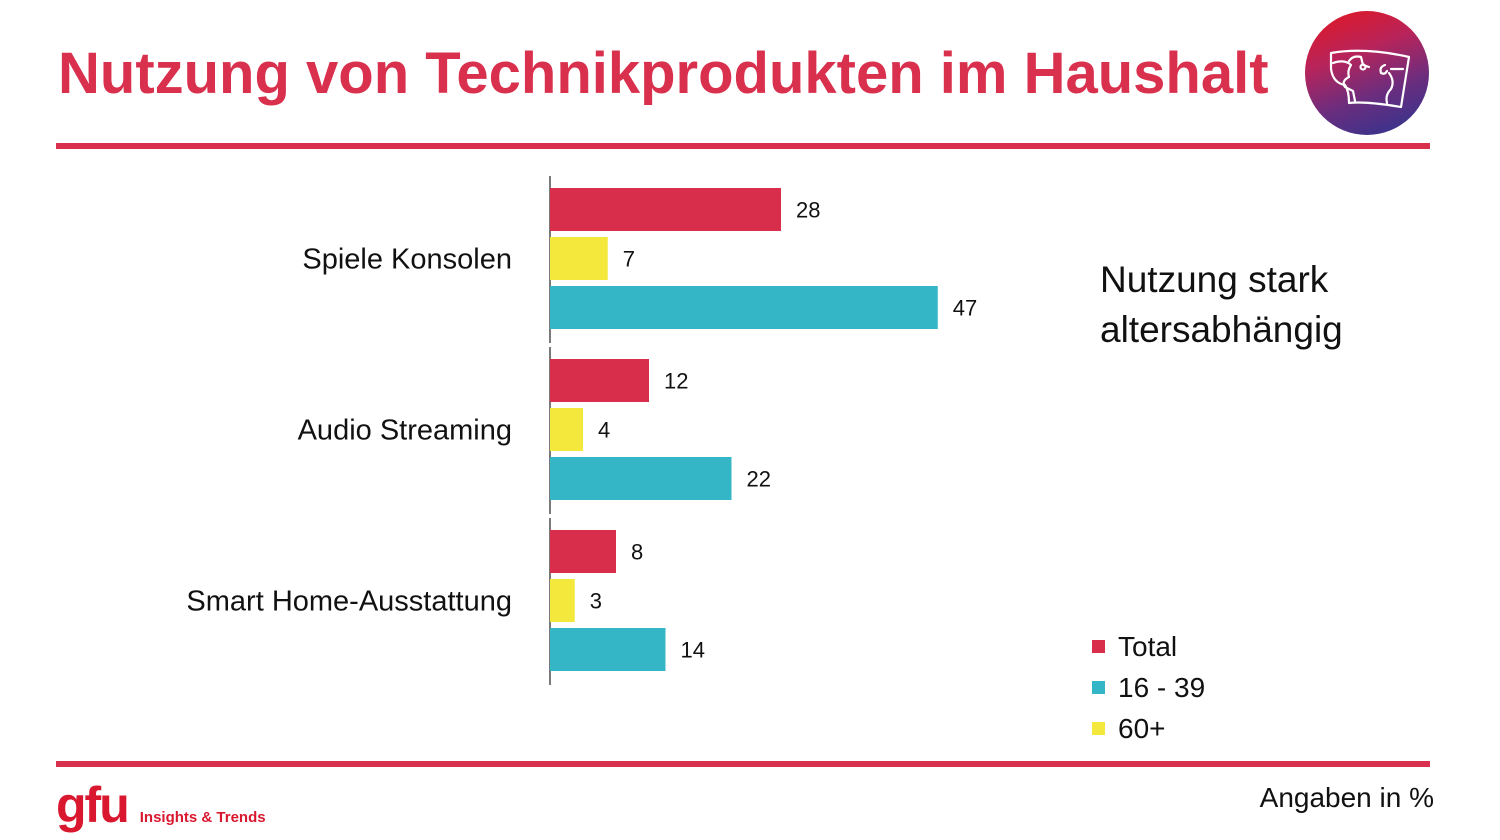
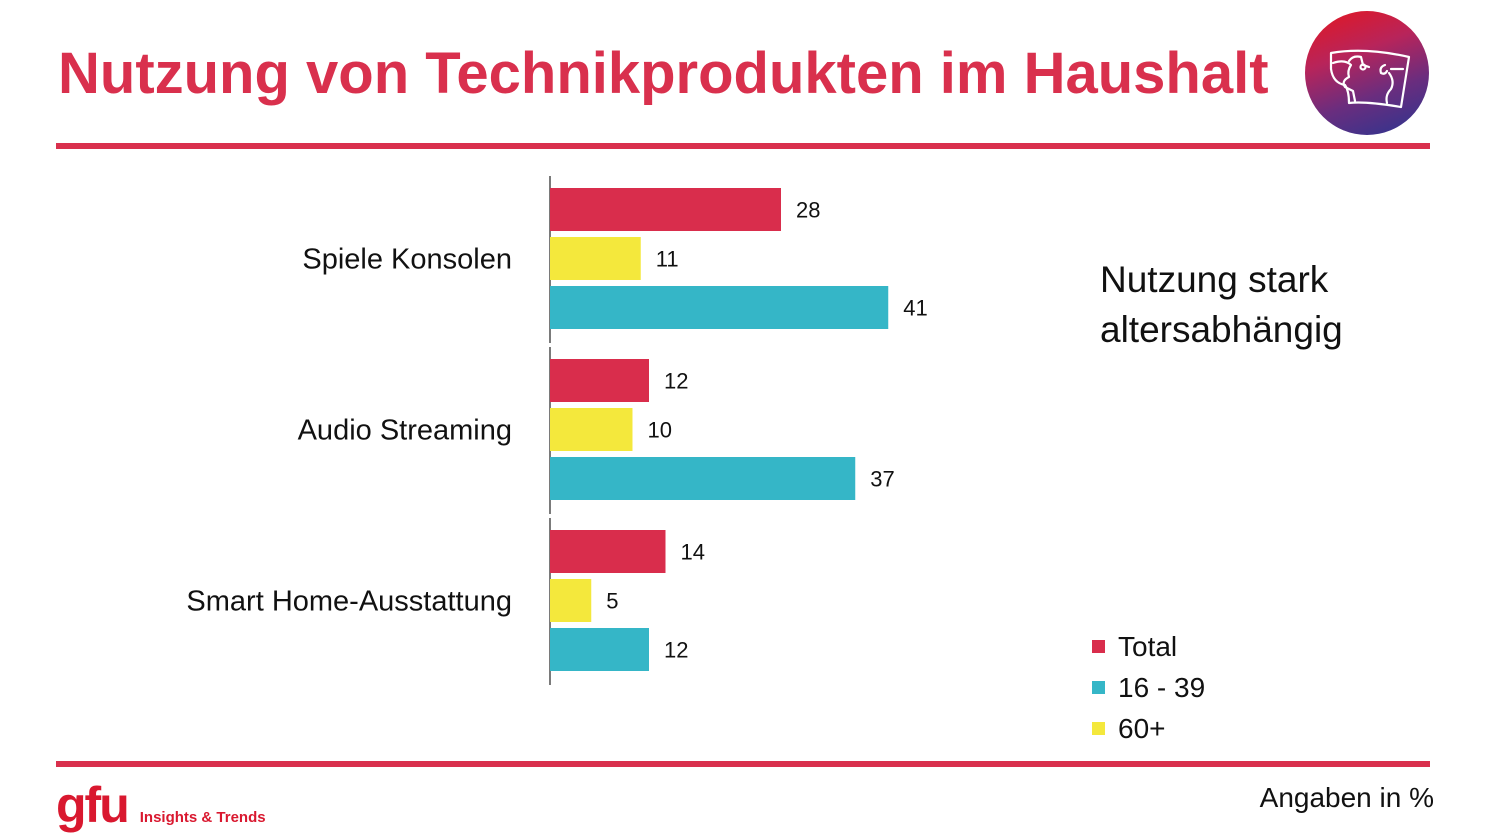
60+/Spiele Konsolen: 7 -> 11
16 - 39/Spiele Konsolen: 47 -> 41
60+/Audio Streaming: 4 -> 10
16 - 39/Audio Streaming: 22 -> 37
Total/Smart Home-Ausstattung: 8 -> 14
60+/Smart Home-Ausstattung: 3 -> 5
16 - 39/Smart Home-Ausstattung: 14 -> 12
